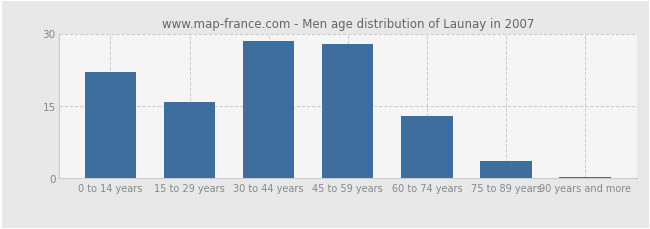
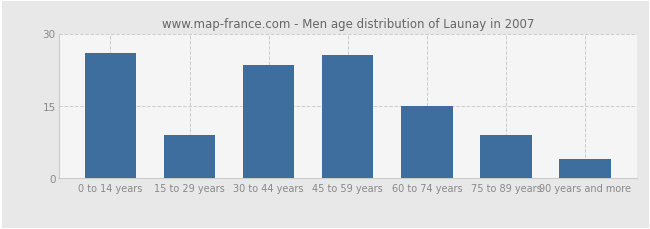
0 to 14 years: 22.0 -> 26.0
15 to 29 years: 15.8 -> 9.0
30 to 44 years: 28.5 -> 23.5
45 to 59 years: 27.8 -> 25.5
60 to 74 years: 13.0 -> 15.0
75 to 89 years: 3.5 -> 9.0
90 years and more: 0.2 -> 4.0
